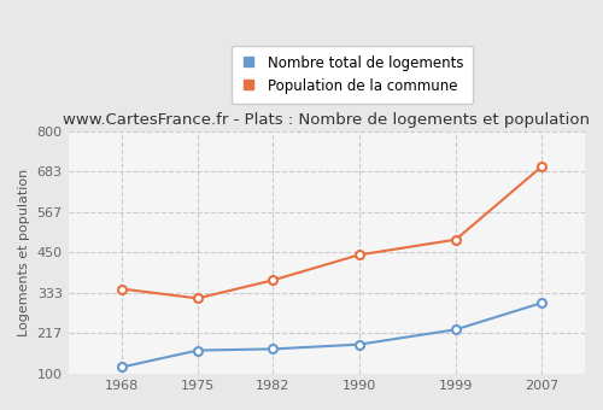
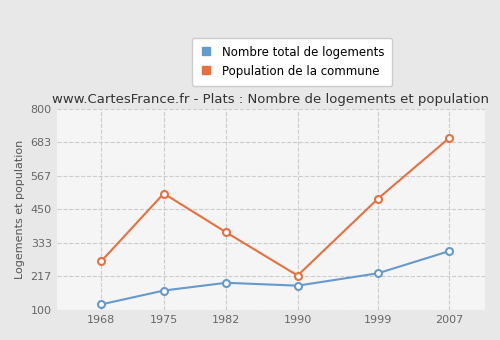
Population de la commune/1968: 345 -> 270
Population de la commune/1975: 318 -> 505
Nombre total de logements/1982: 172 -> 195
Population de la commune/1990: 443 -> 220
